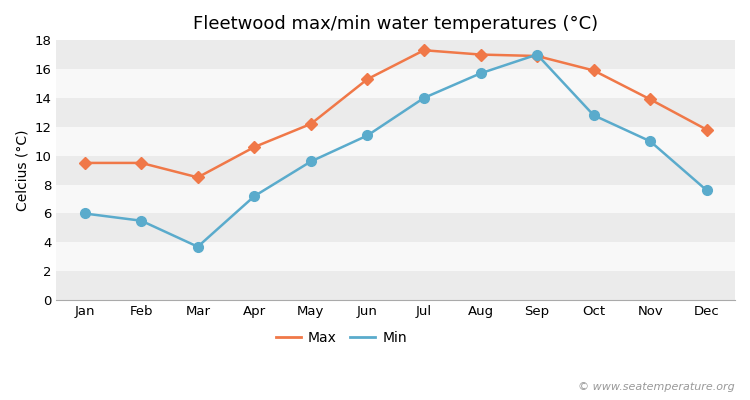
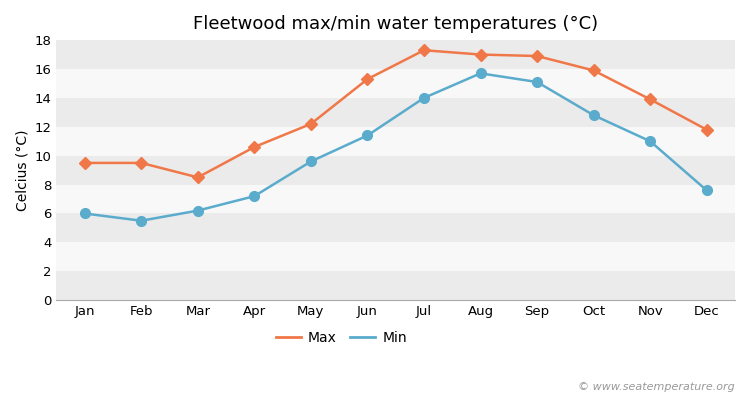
Min/Mar: 3.7 -> 6.2
Min/Sep: 17.0 -> 15.1
